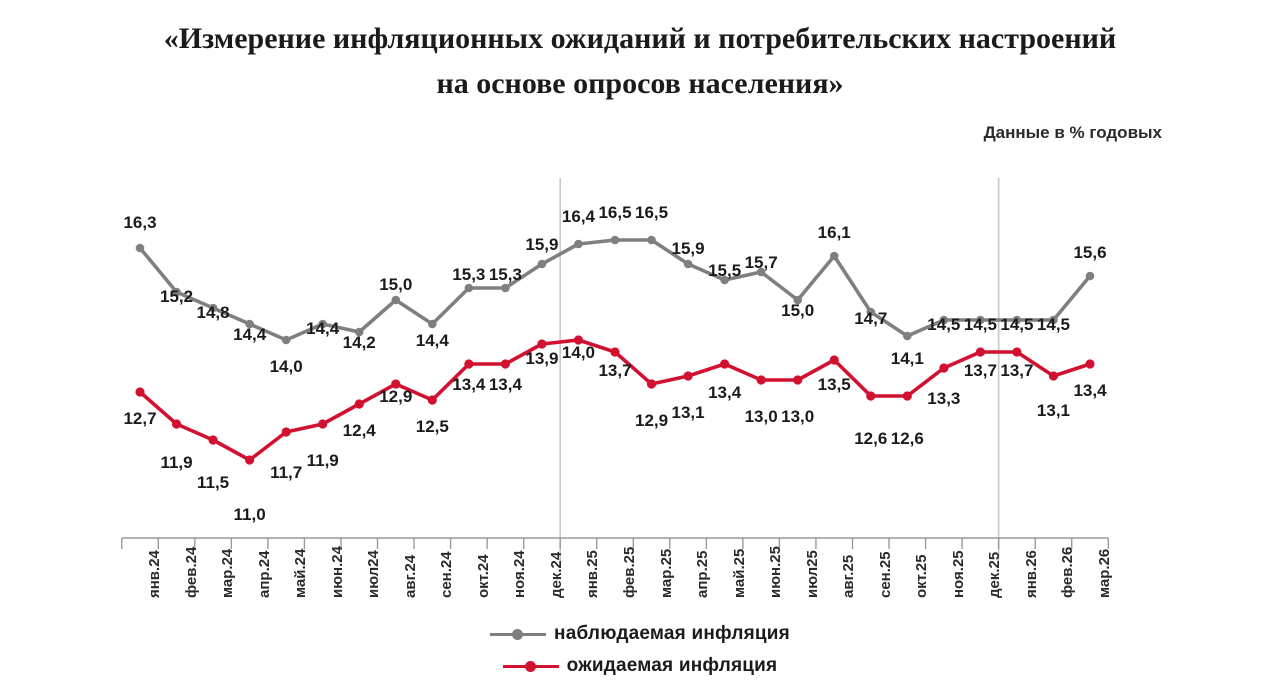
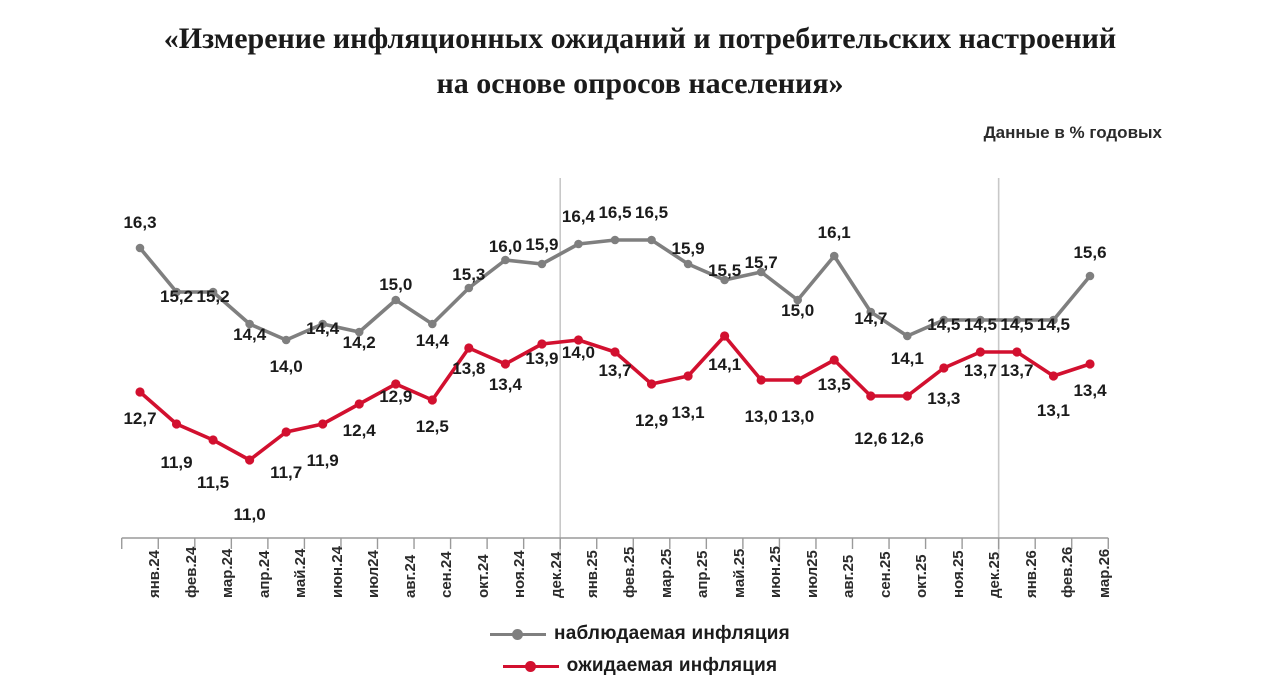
наблюдаемая инфляция/мар.24: 14,8 -> 15,2
ожидаемая инфляция/окт.24: 13,4 -> 13,8
наблюдаемая инфляция/ноя.24: 15,3 -> 16,0
ожидаемая инфляция/май.25: 13,4 -> 14,1
